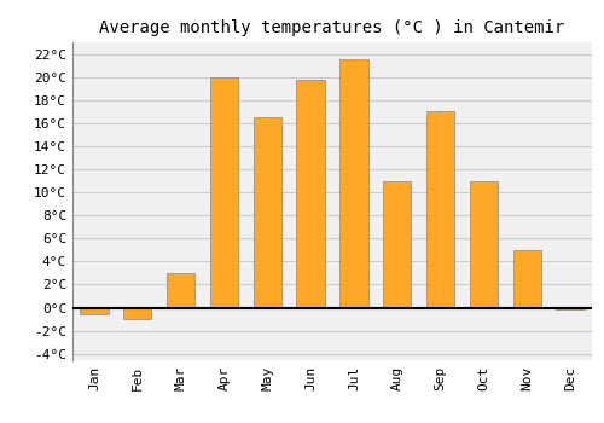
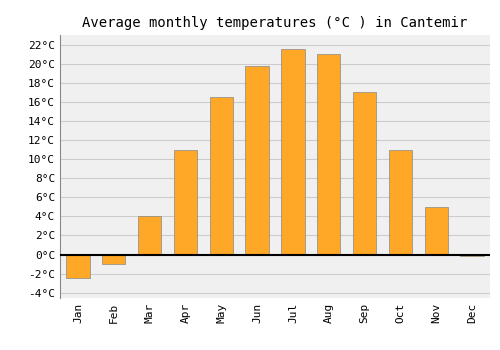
Jan: -0.6°C -> -2.5°C
Mar: 3.0°C -> 4.0°C
Apr: 20.0°C -> 11.0°C
Aug: 11.0°C -> 21.0°C
